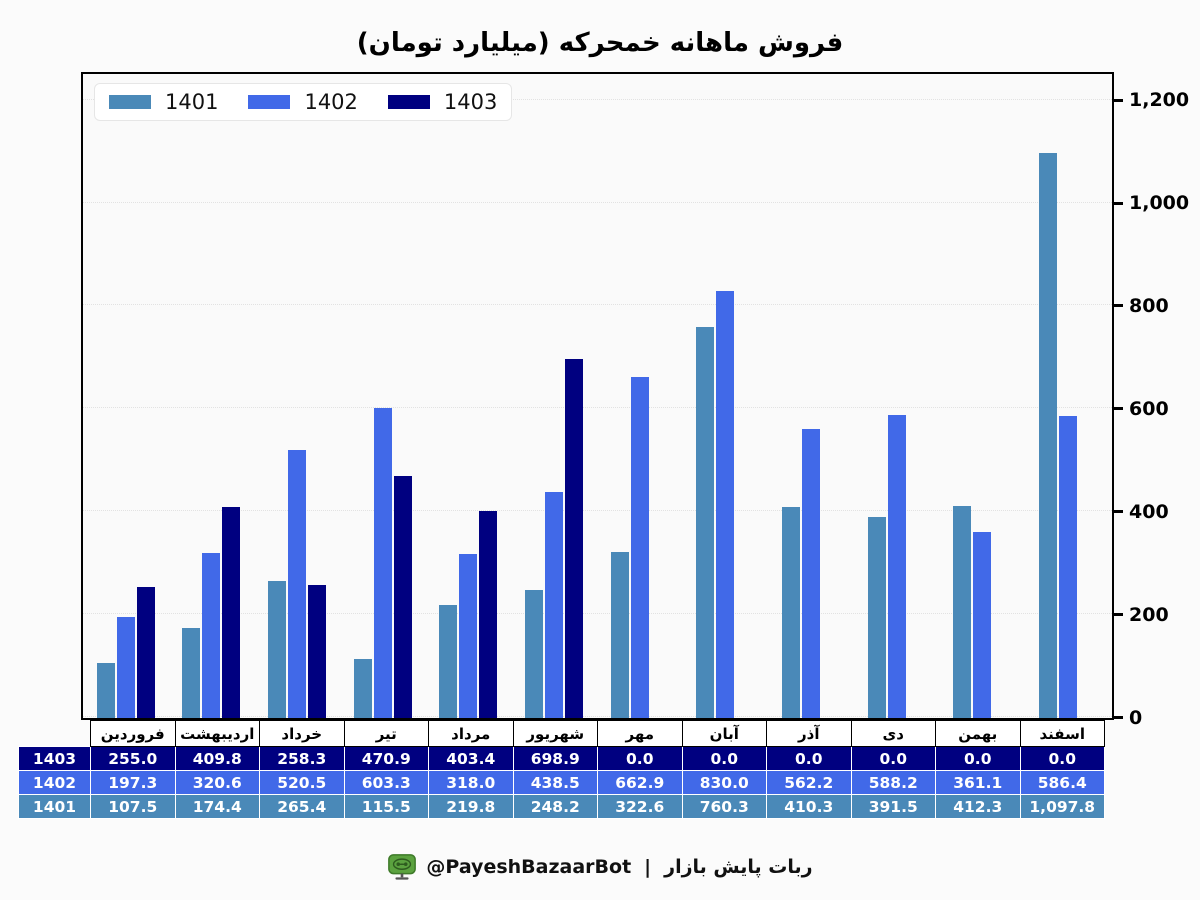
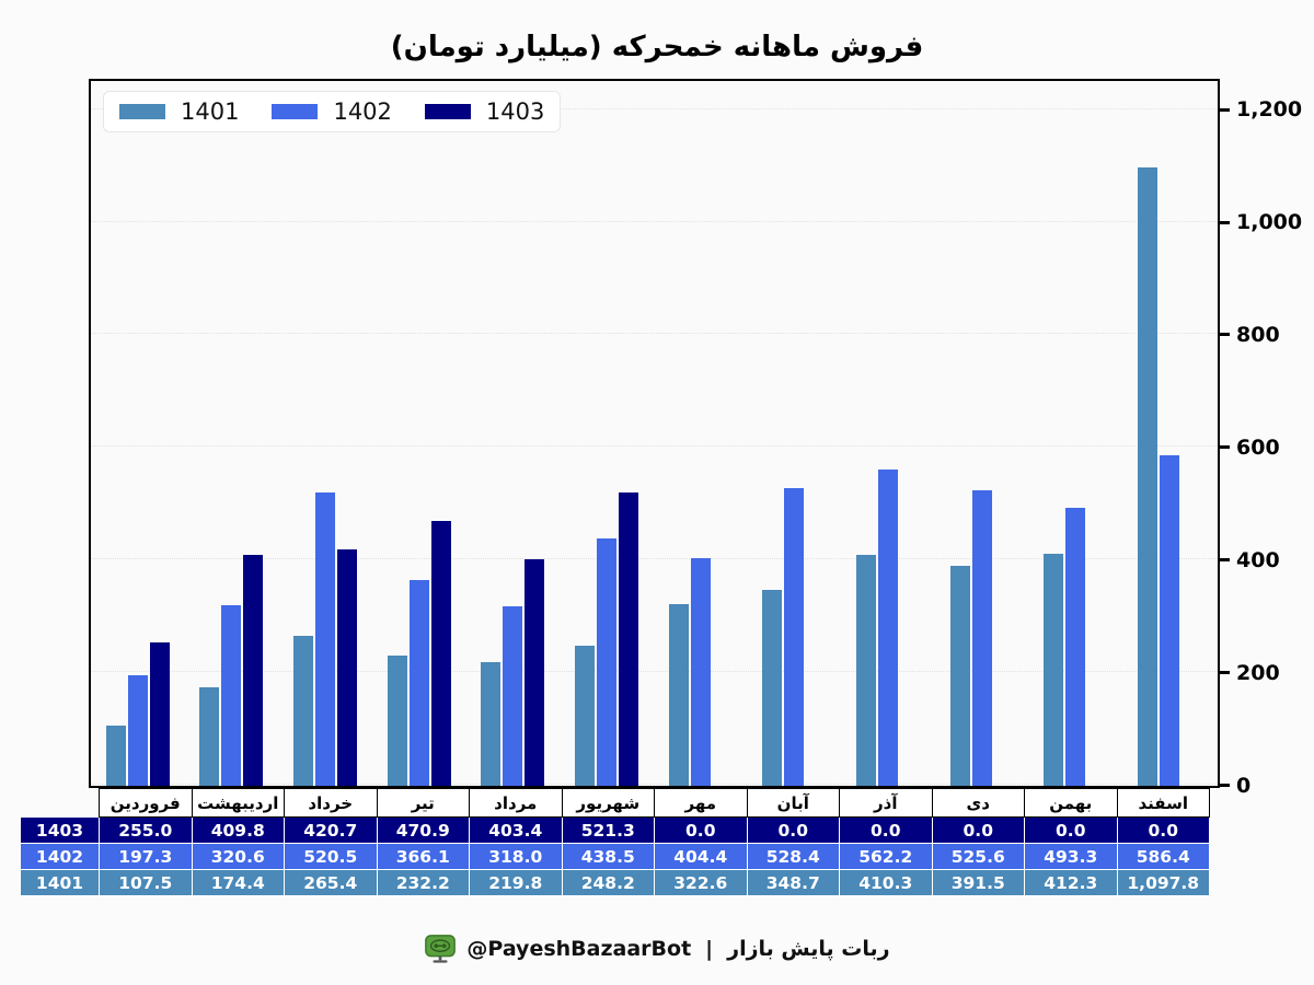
1403/خرداد: 258.3 -> 420.7
1401/تیر: 115.5 -> 232.2
1402/تیر: 603.3 -> 366.1
1403/شهریور: 698.9 -> 521.3
1402/مهر: 662.9 -> 404.4
1401/آبان: 760.3 -> 348.7
1402/آبان: 830.0 -> 528.4
1402/دی: 588.2 -> 525.6
1402/بهمن: 361.1 -> 493.3
